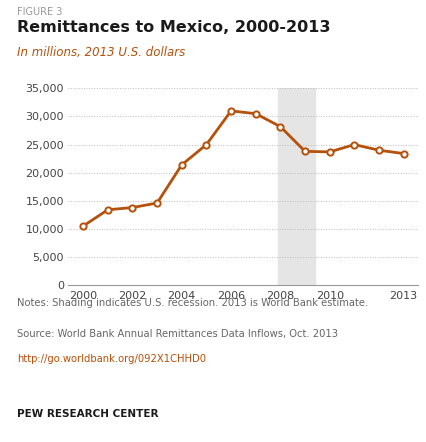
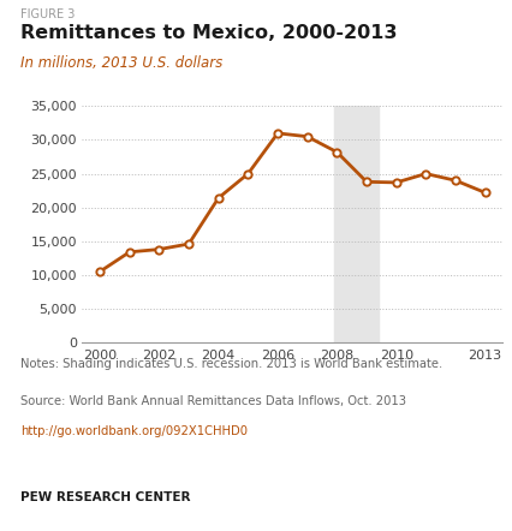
2013: 23,400 -> 22,200
